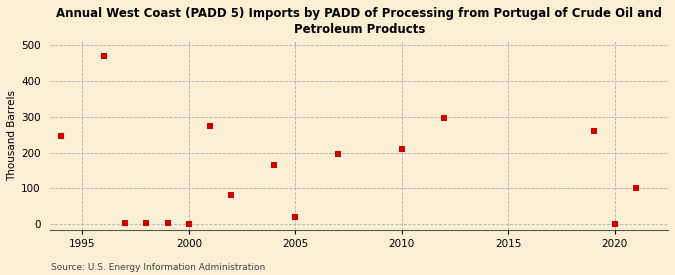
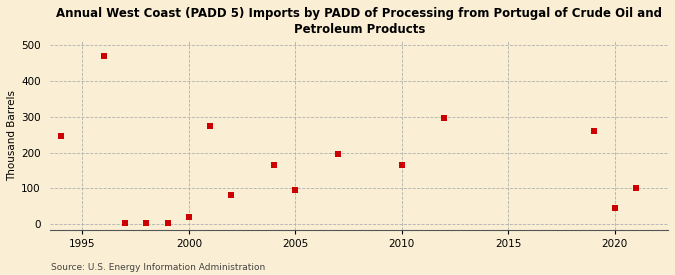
2000: 2 -> 20
2005: 20 -> 95
2010: 210 -> 165
2020: 2 -> 45
